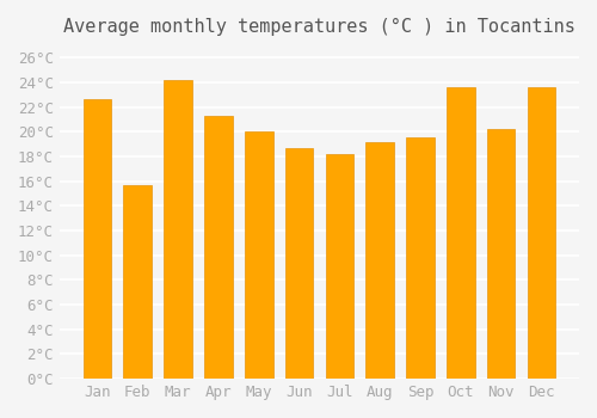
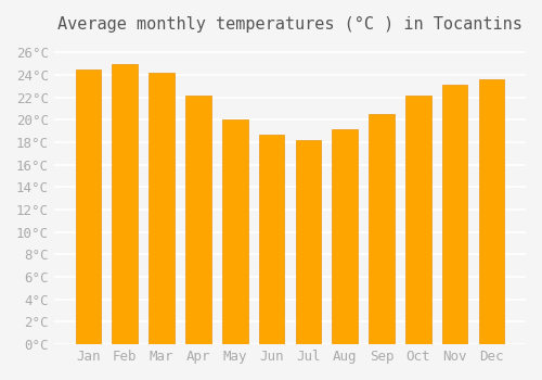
Jan: 22.7°C -> 24.5°C
Feb: 15.7°C -> 25.0°C
Apr: 21.3°C -> 22.2°C
Sep: 19.6°C -> 20.5°C
Oct: 23.6°C -> 22.2°C
Nov: 20.2°C -> 23.1°C
